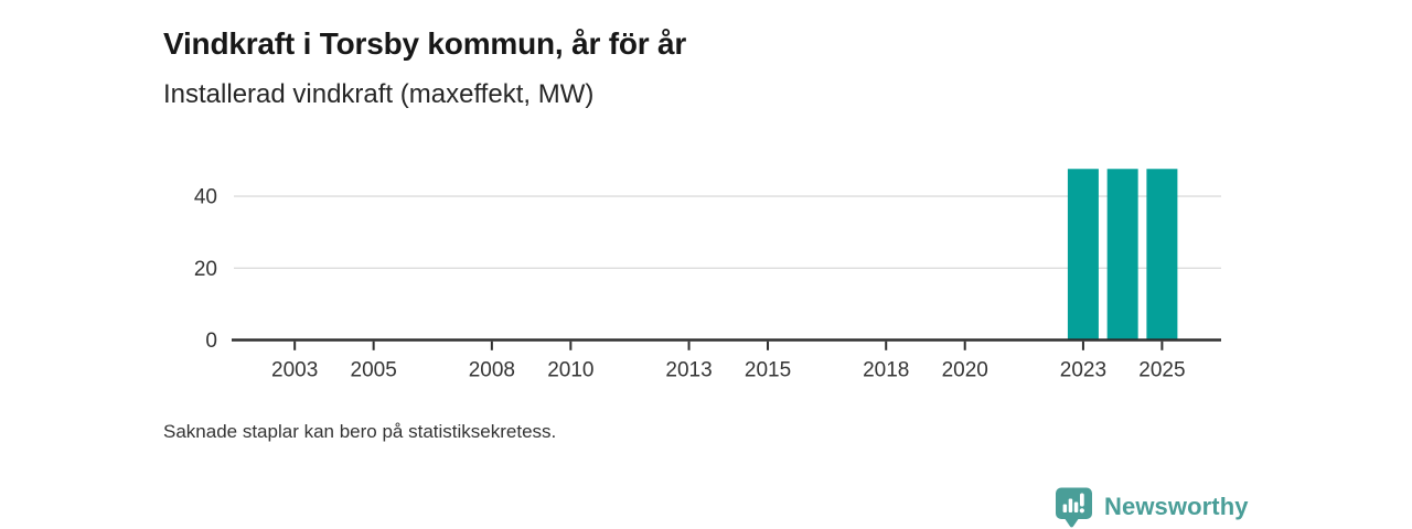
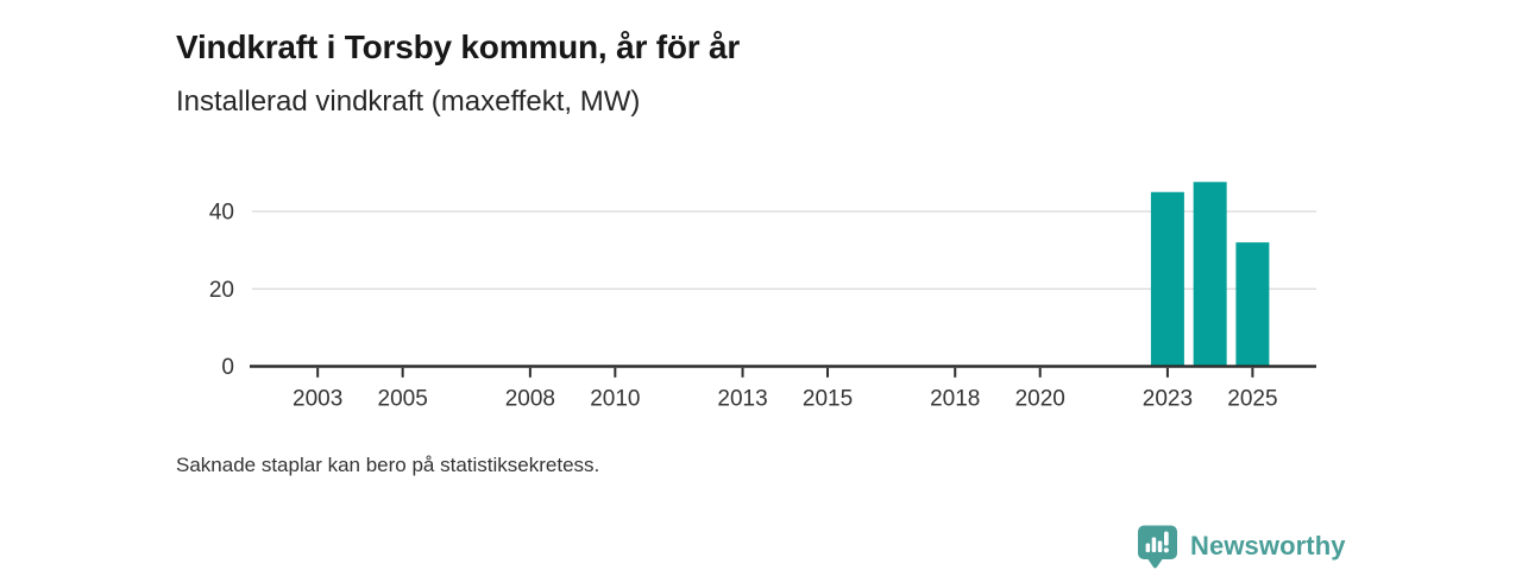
2023: 48 -> 45
2025: 48 -> 32
